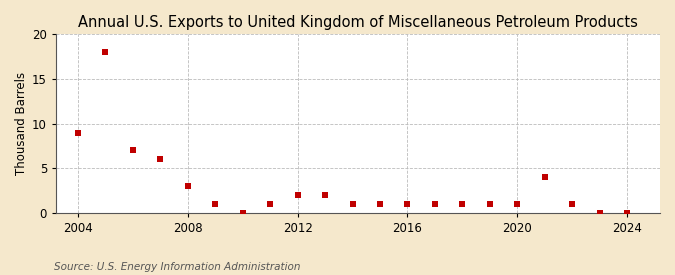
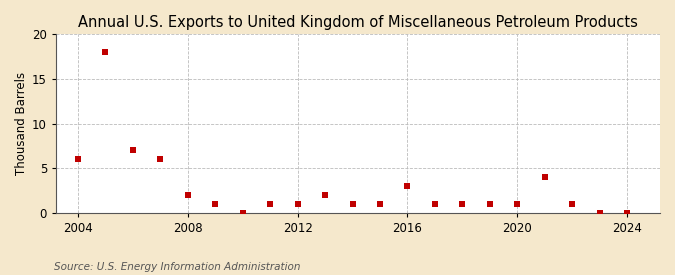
2004: 9 -> 6
2008: 3 -> 2
2012: 2 -> 1
2016: 1 -> 3
